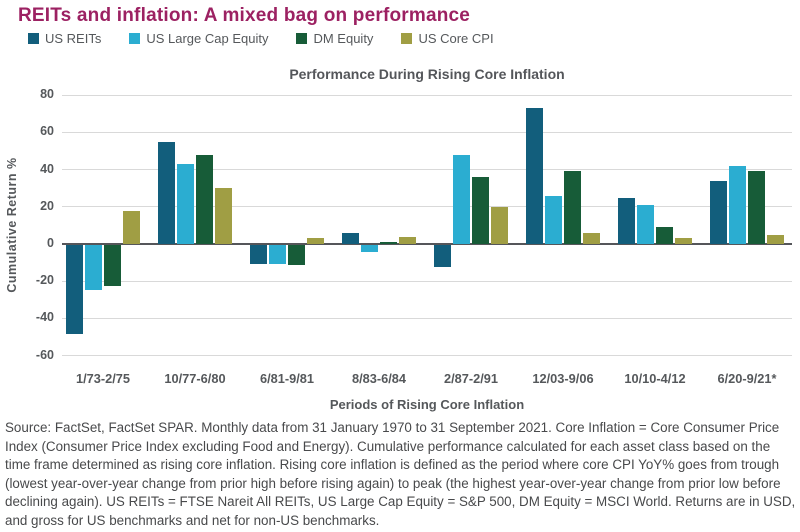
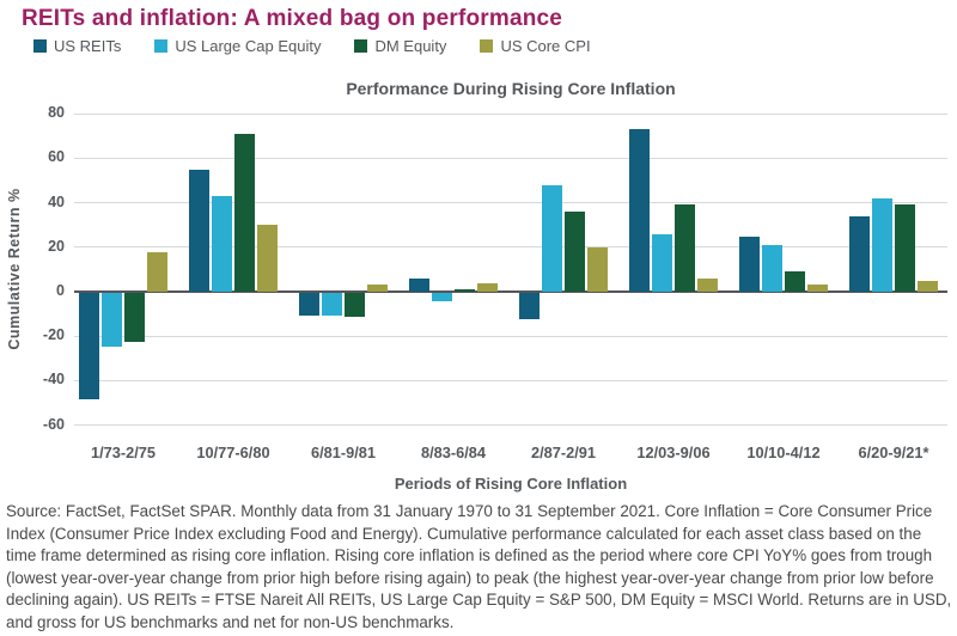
DM Equity/10/77-6/80: 48 -> 71
